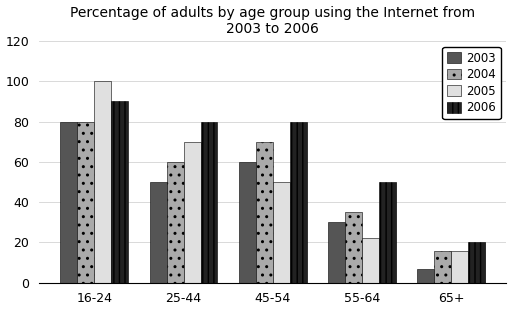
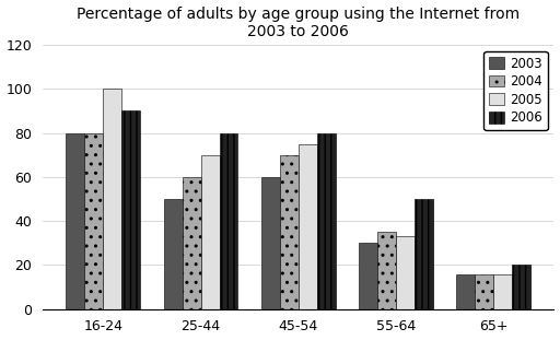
2005/45-54: 50 -> 75
2005/55-64: 22 -> 33
2003/65+: 7 -> 16
